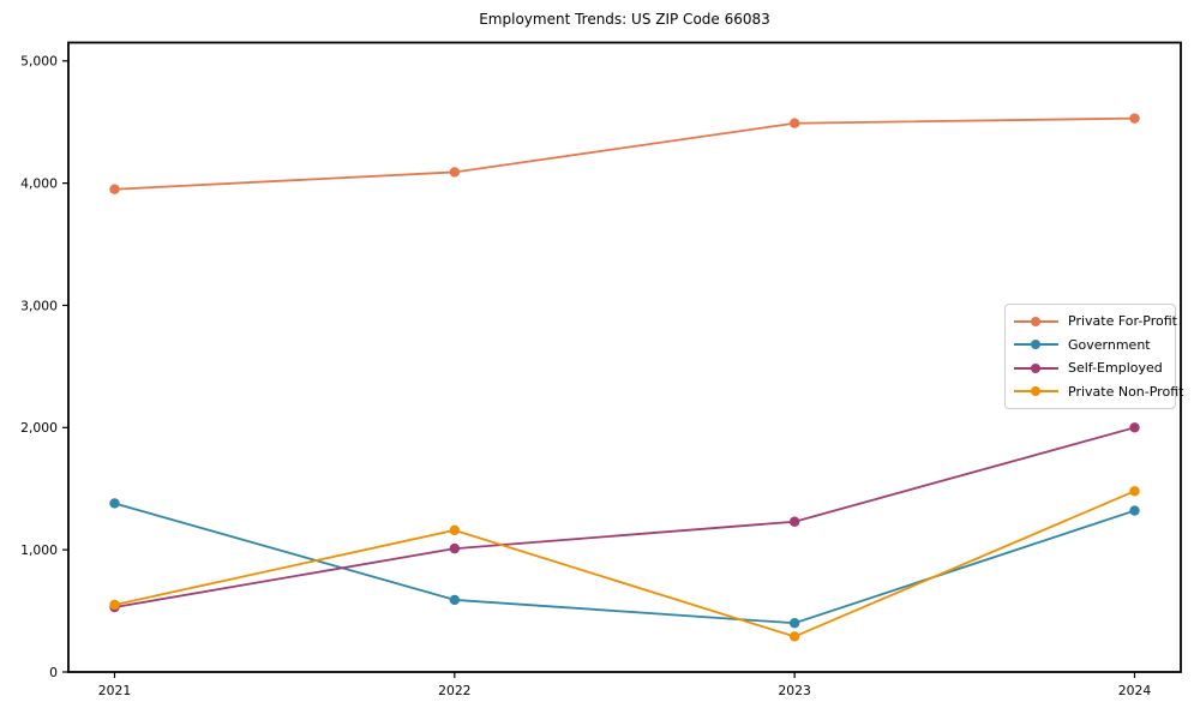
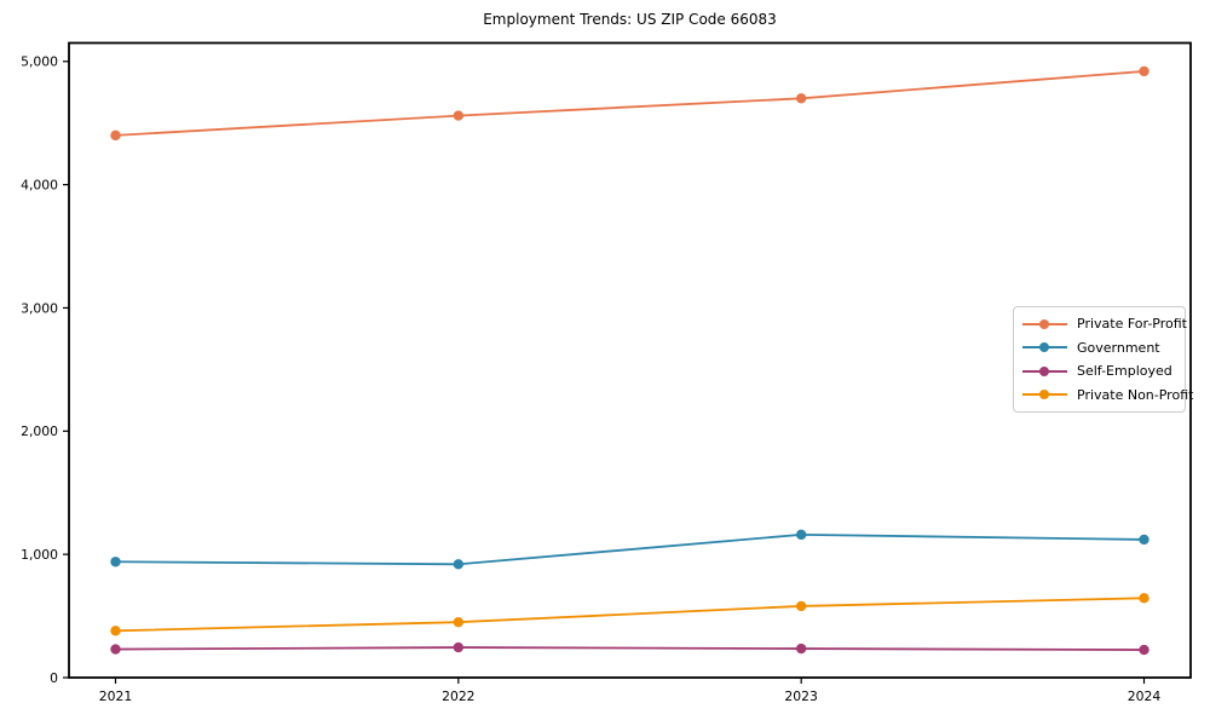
Private For-Profit/2021: 3950 -> 4400
Government/2021: 1380 -> 940
Self-Employed/2021: 530 -> 230
Private Non-Profit/2021: 550 -> 380
Private For-Profit/2022: 4090 -> 4560
Government/2022: 590 -> 920
Self-Employed/2022: 1010 -> 240
Private Non-Profit/2022: 1160 -> 450
Private For-Profit/2023: 4490 -> 4700
Government/2023: 400 -> 1160
Self-Employed/2023: 1230 -> 240
Private Non-Profit/2023: 290 -> 580
Private For-Profit/2024: 4530 -> 4920
Government/2024: 1320 -> 1120
Self-Employed/2024: 2000 -> 220
Private Non-Profit/2024: 1480 -> 640
